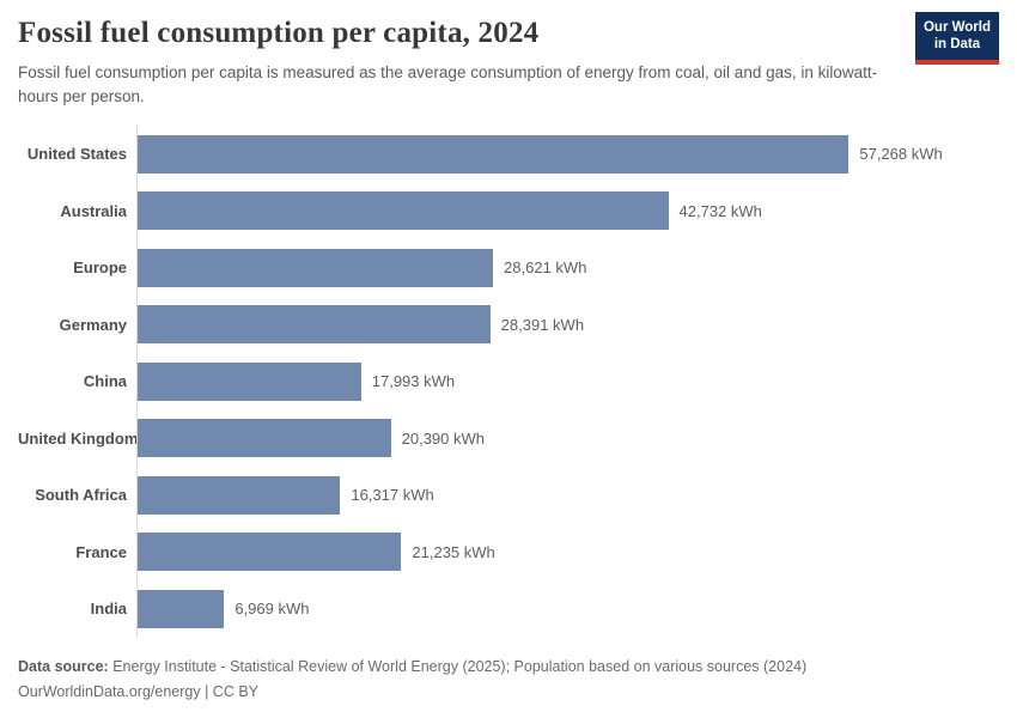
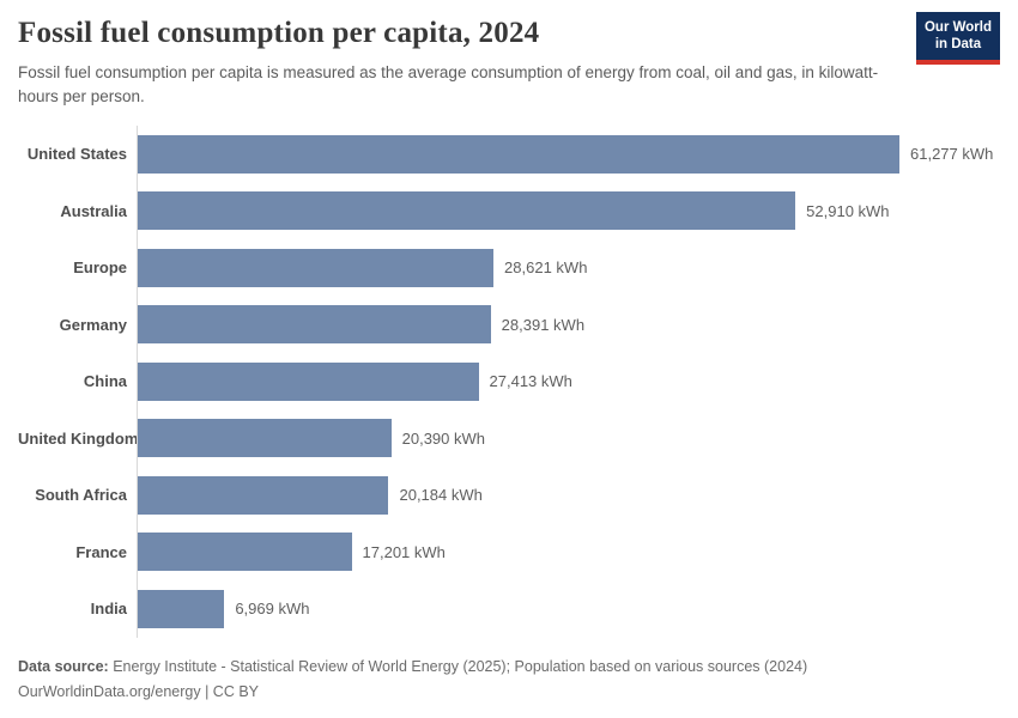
United States: 57,268 -> 61,277
Australia: 42,732 -> 52,910
China: 17,993 -> 27,413
South Africa: 16,317 -> 20,184
France: 21,235 -> 17,201
